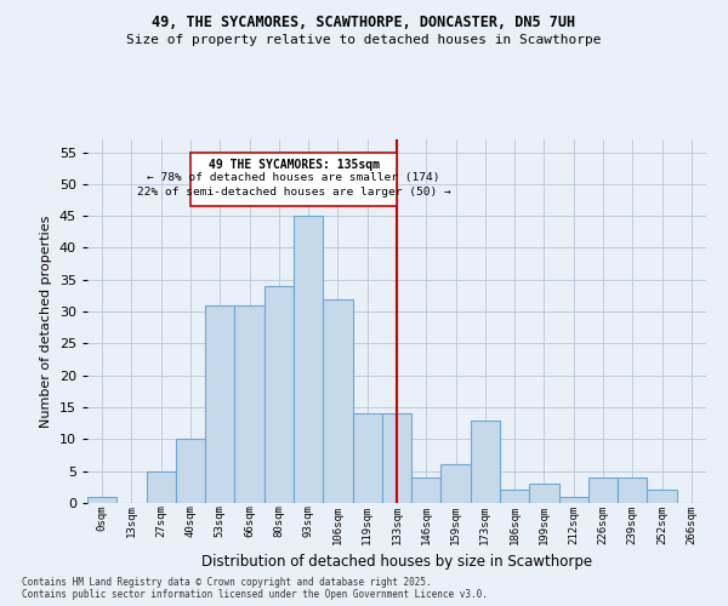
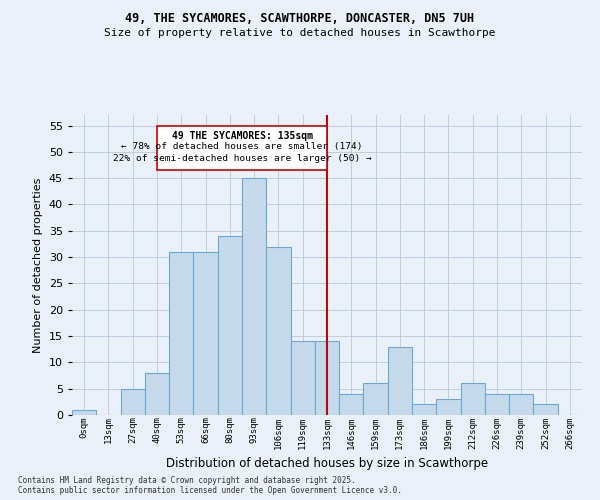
40sqm: 10 -> 8
212sqm: 1 -> 6
